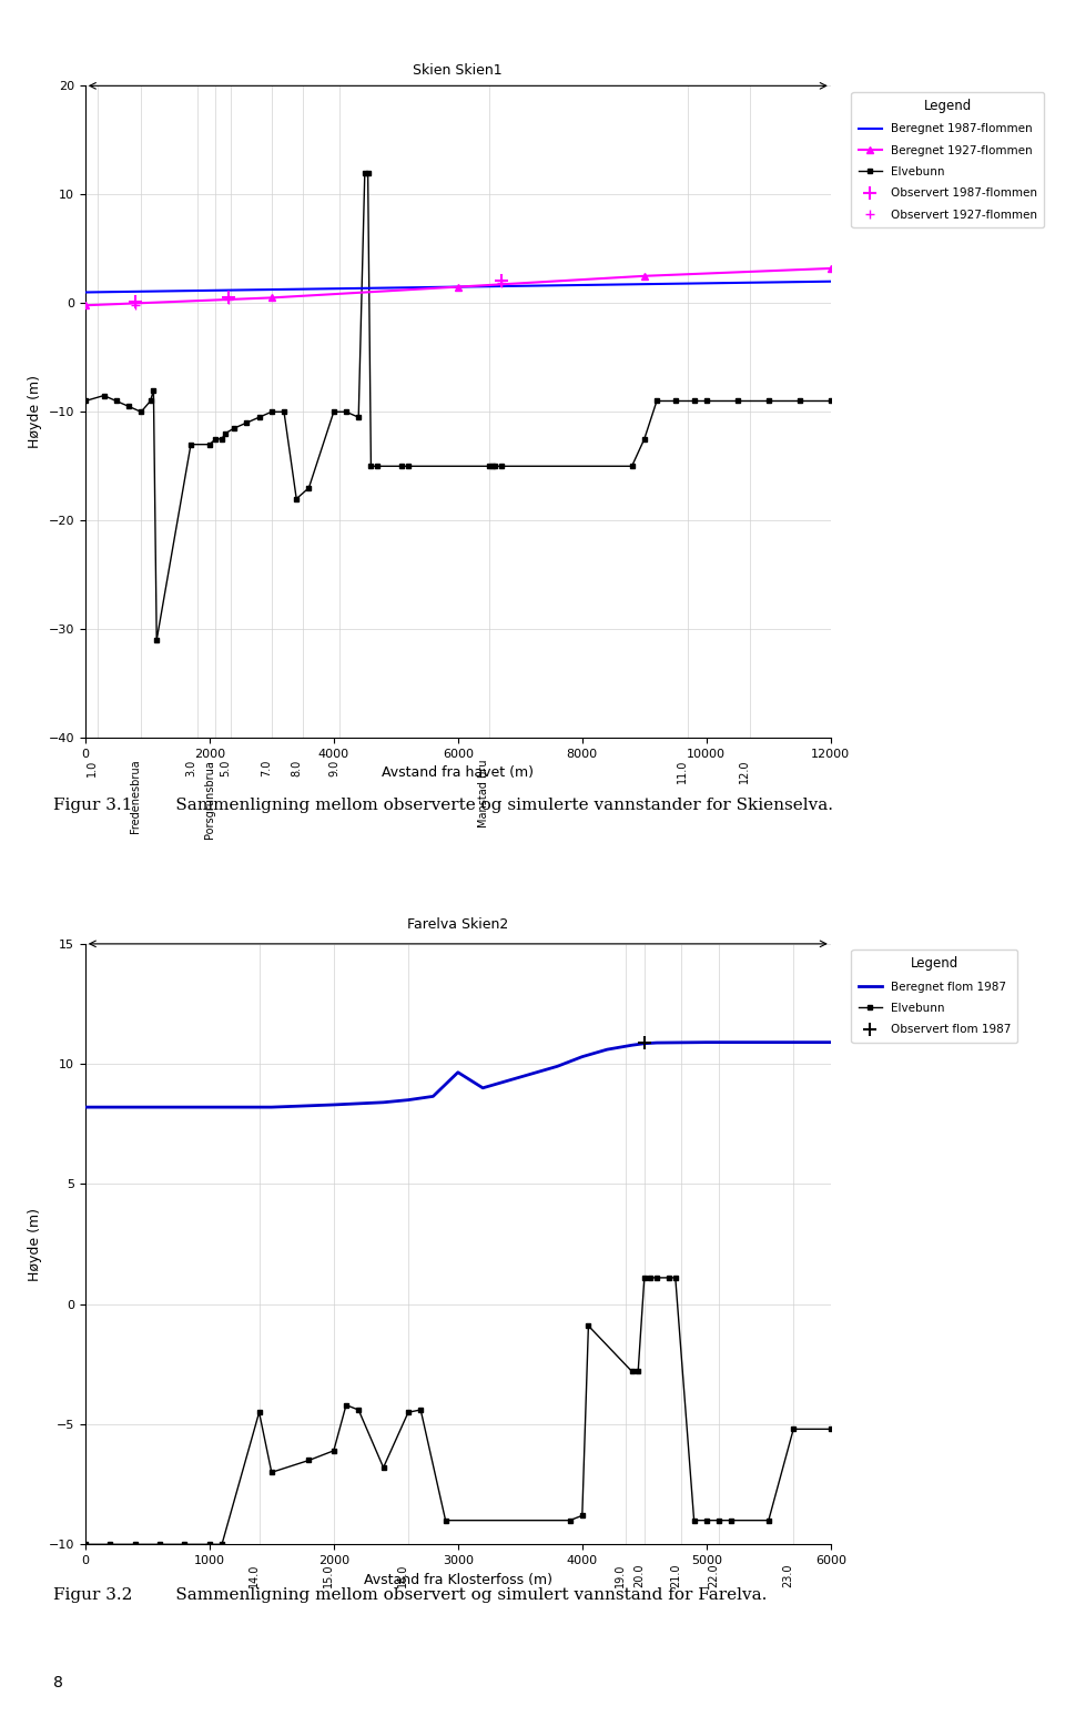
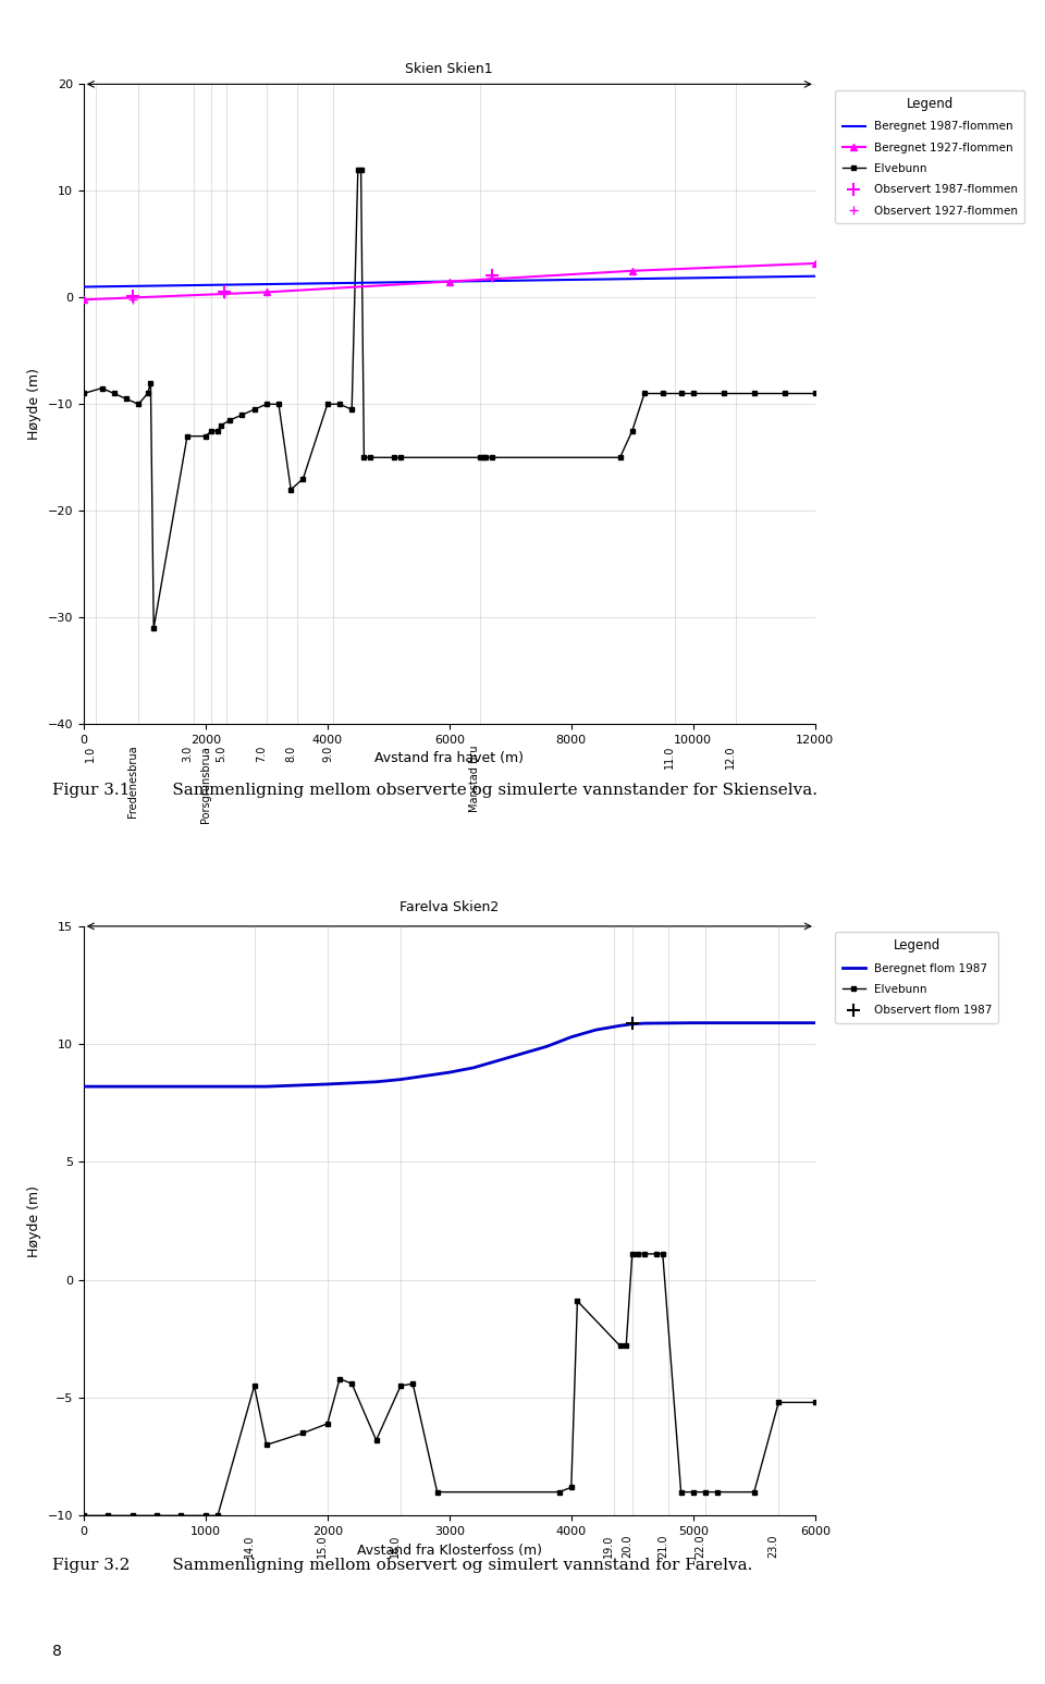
Beregnet flom 1987/3000: 9.65 -> 8.80
